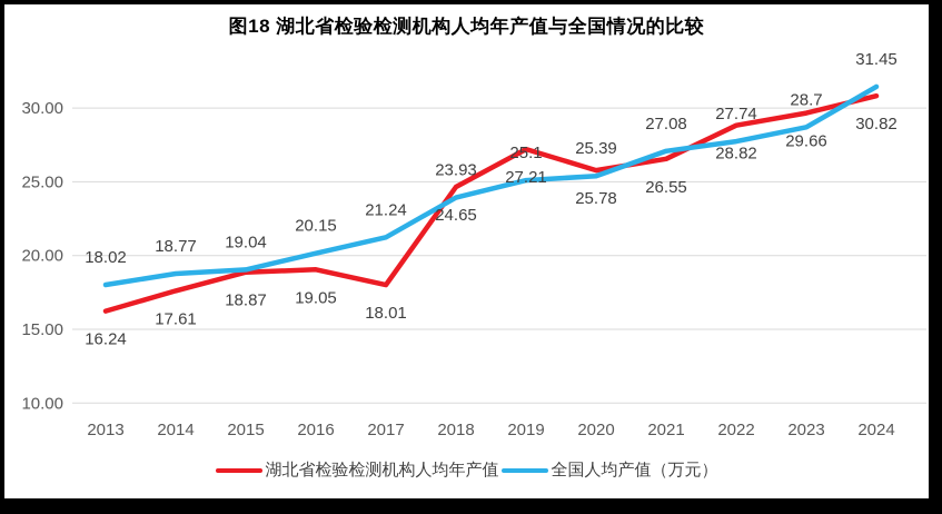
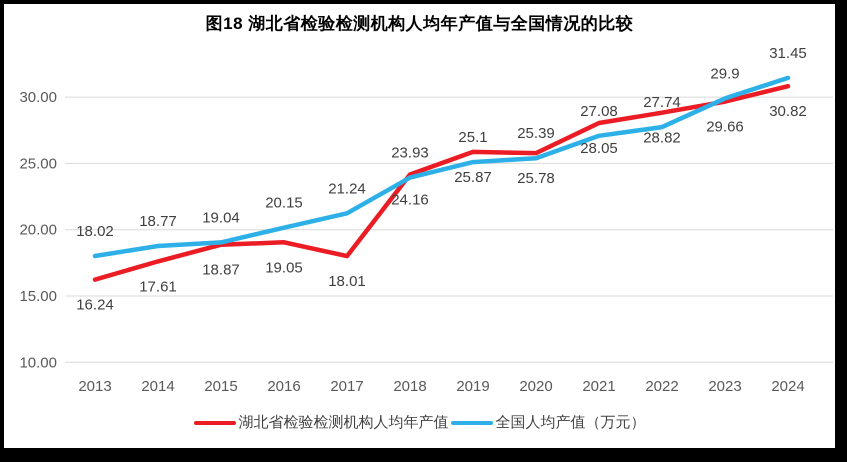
湖北省检验检测机构人均年产值/2018: 24.65 -> 24.16
湖北省检验检测机构人均年产值/2019: 27.21 -> 25.87
湖北省检验检测机构人均年产值/2021: 26.55 -> 28.05
全国人均产值（万元）/2023: 28.7 -> 29.9
